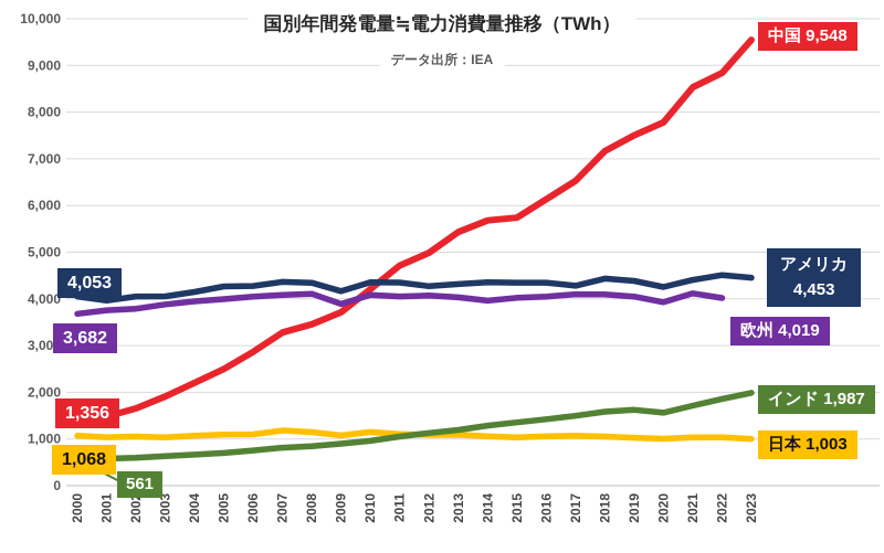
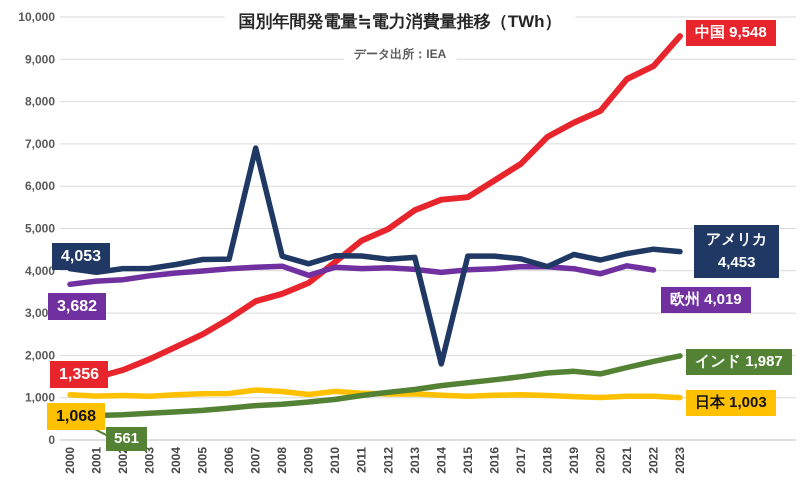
アメリカ/2007: 4400 -> 6900
アメリカ/2014: 4400 -> 1800
アメリカ/2018: 4400 -> 4100
